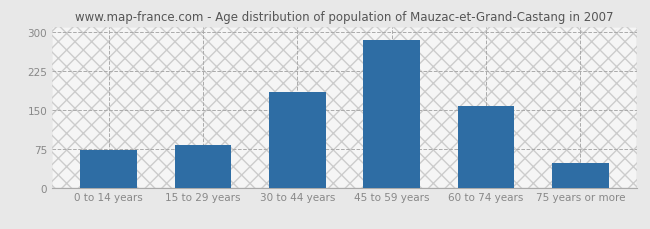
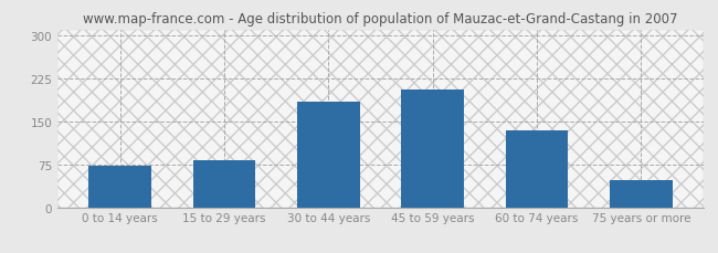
45 to 59 years: 285 -> 206
60 to 74 years: 157 -> 134
